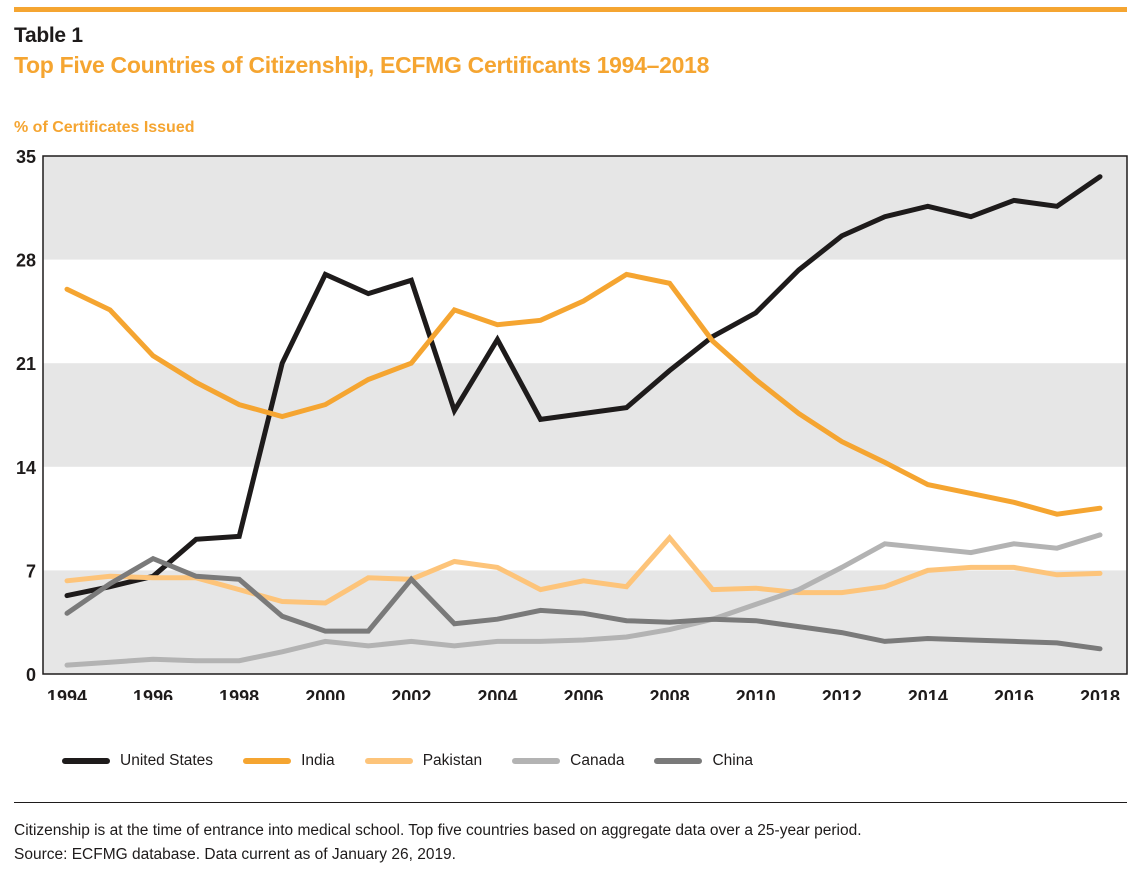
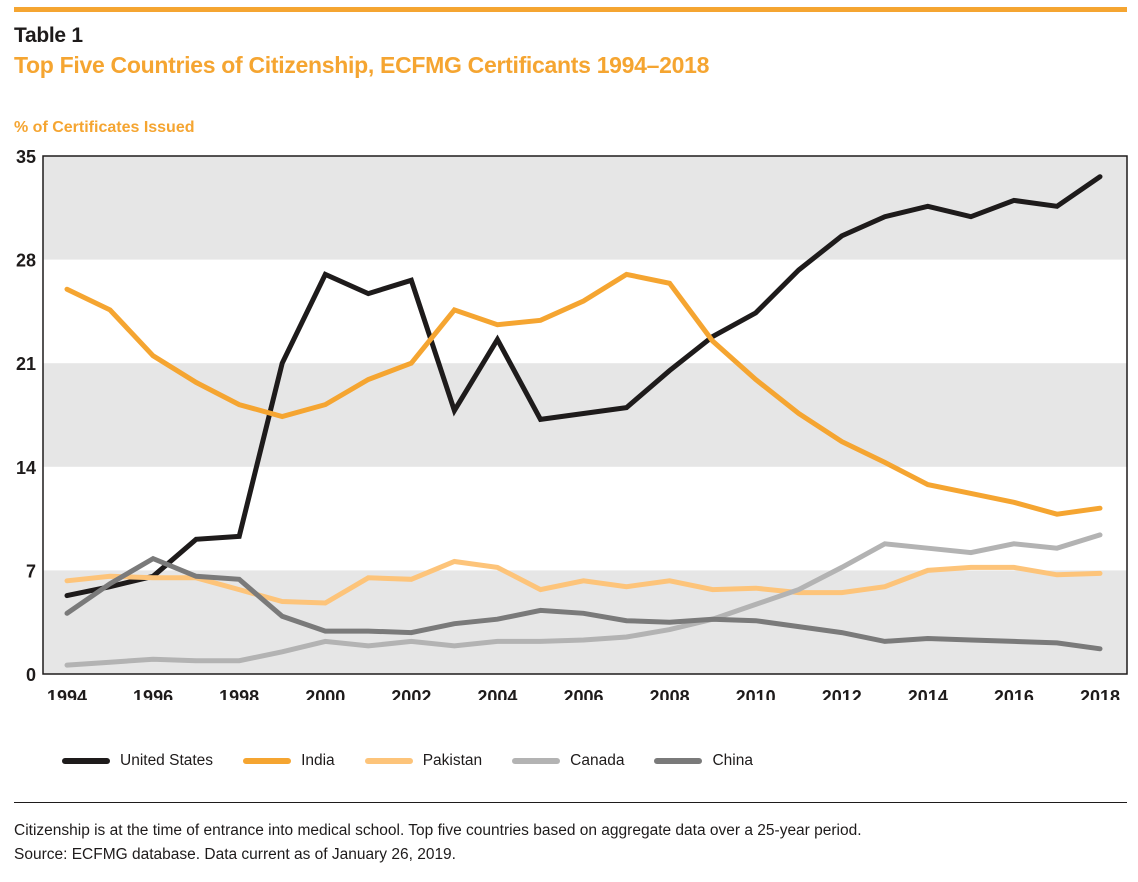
China/2002: 6.4 -> 2.8
Pakistan/2008: 9.2 -> 6.3
